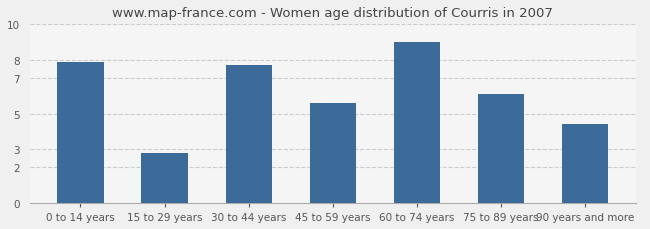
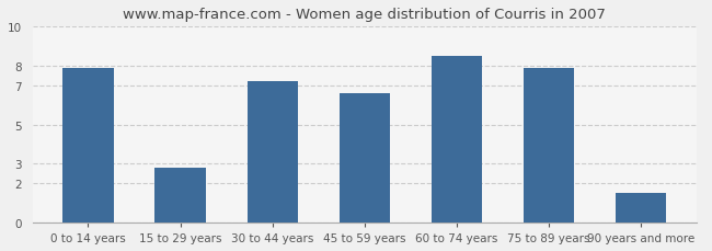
30 to 44 years: 7.7 -> 7.2
45 to 59 years: 5.6 -> 6.6
60 to 74 years: 9.0 -> 8.5
75 to 89 years: 6.1 -> 7.9
90 years and more: 4.4 -> 1.5
